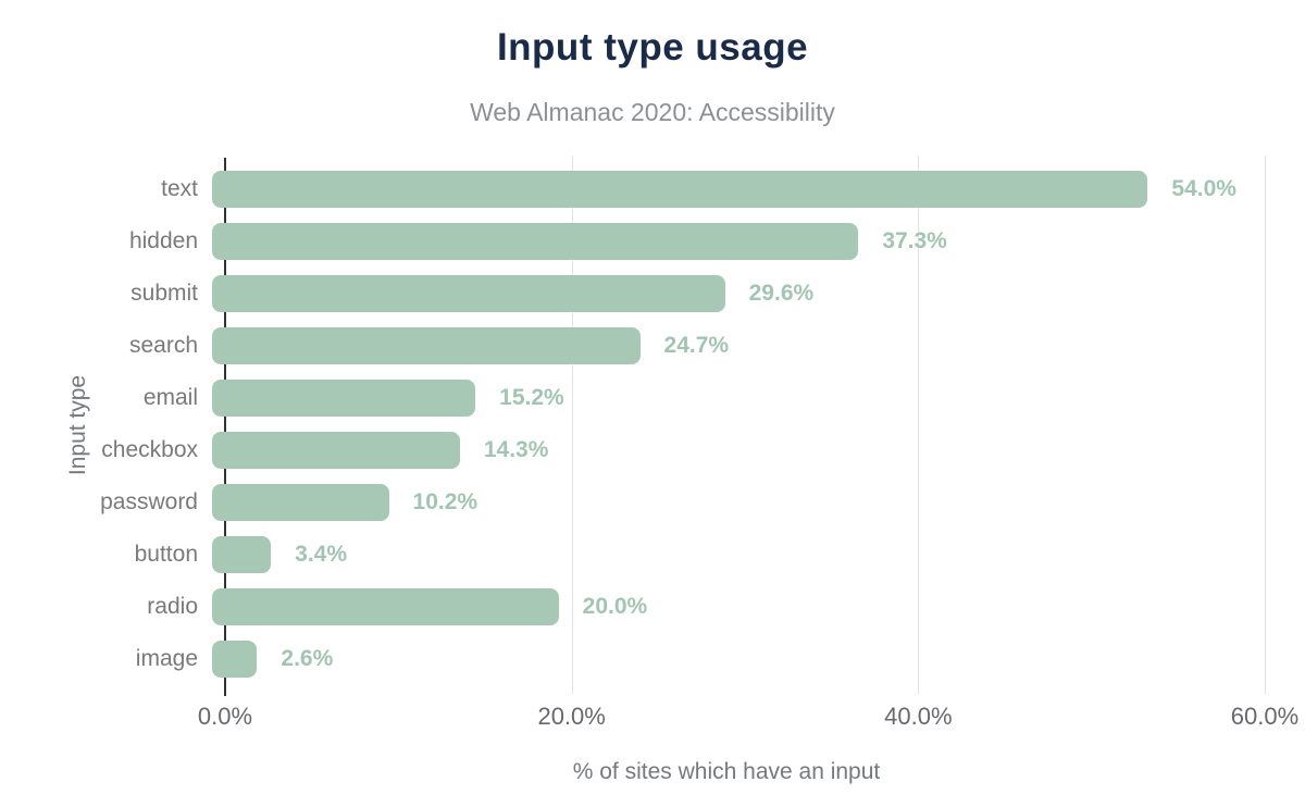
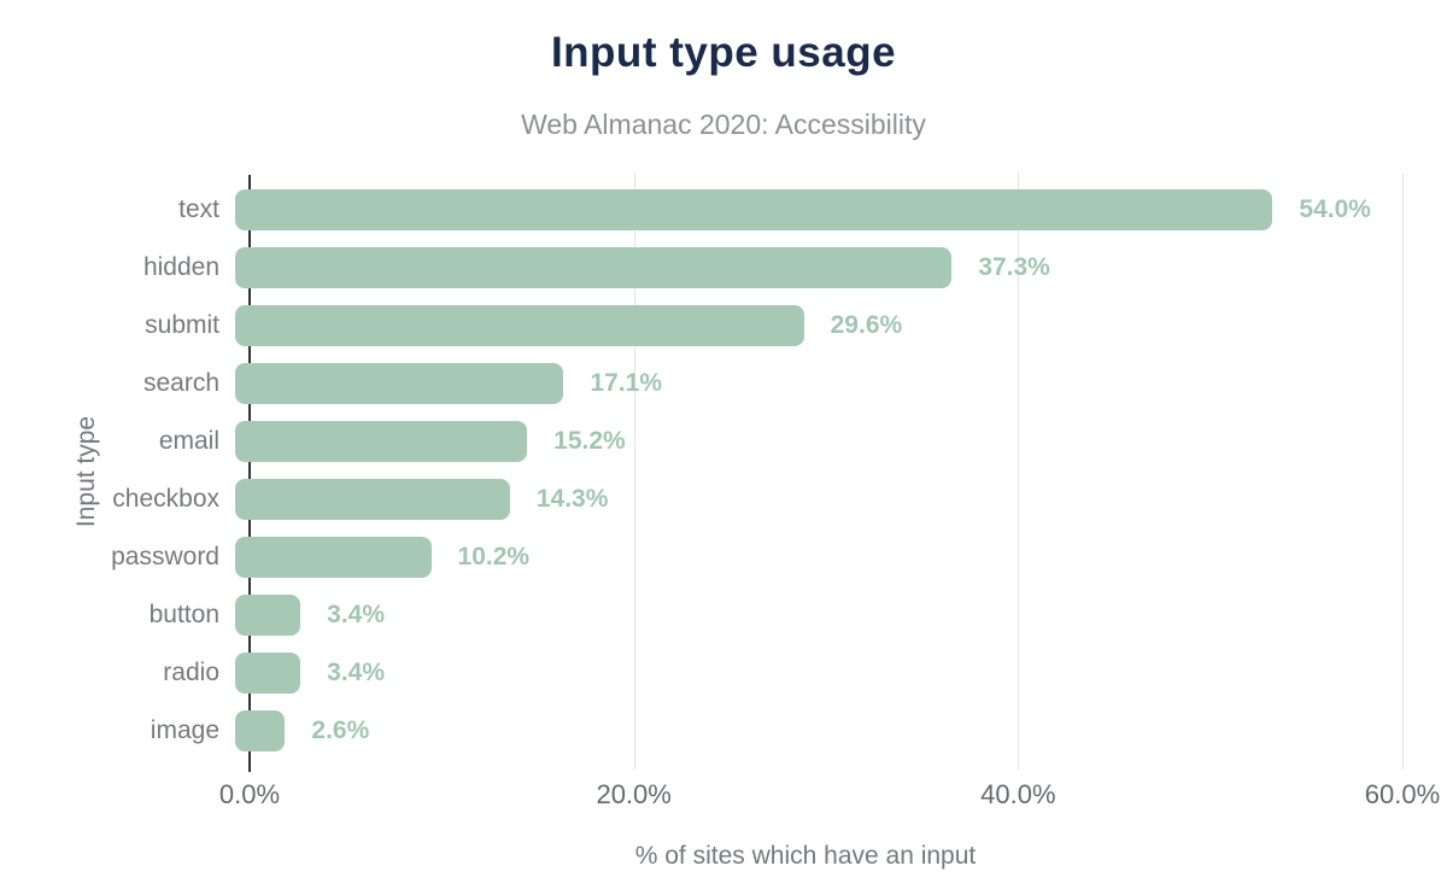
search: 24.7% -> 17.1%
radio: 20.0% -> 3.4%
